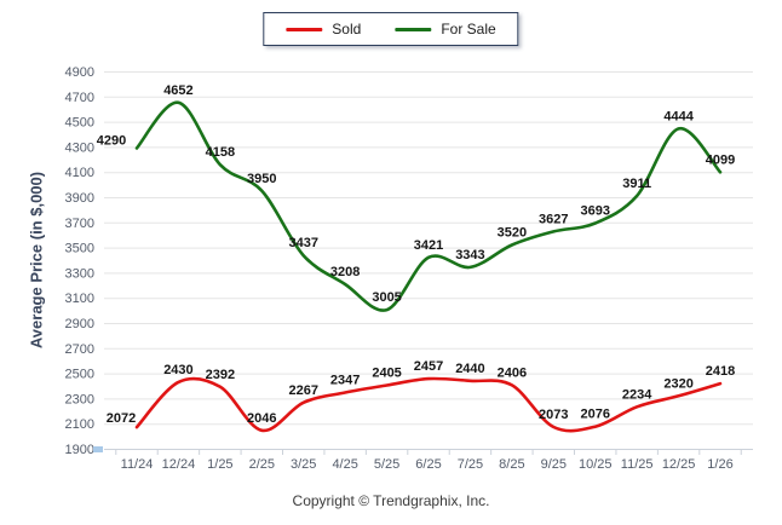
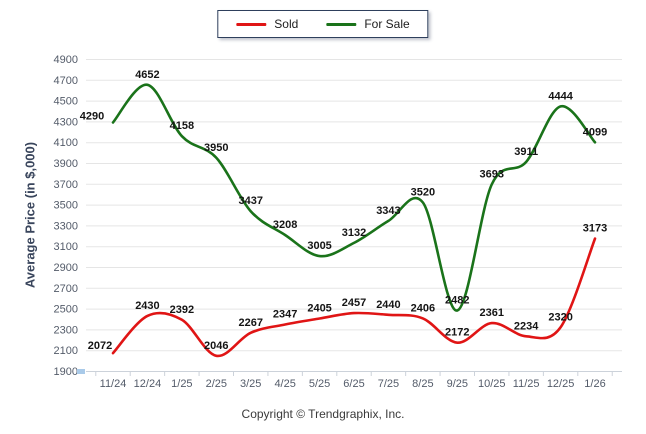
For Sale/6/25: 3421 -> 3132
Sold/9/25: 2073 -> 2172
For Sale/9/25: 3627 -> 2482
Sold/10/25: 2076 -> 2361
Sold/1/26: 2418 -> 3173
